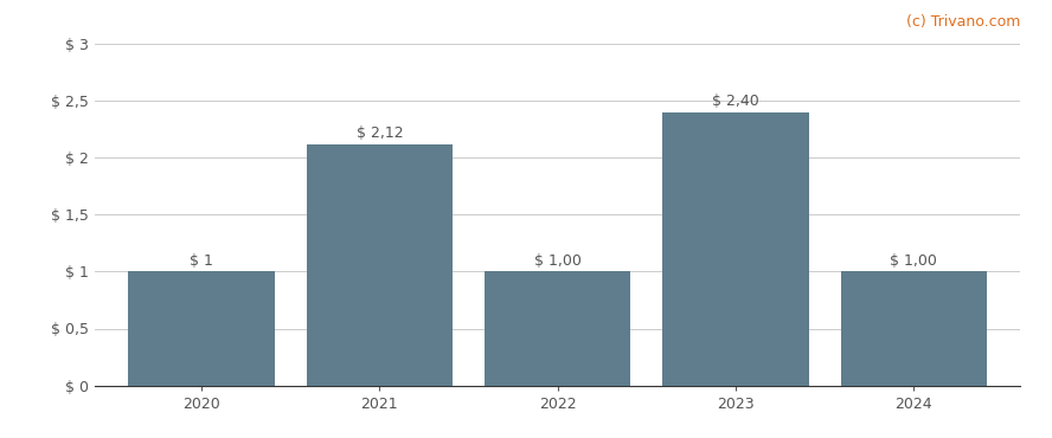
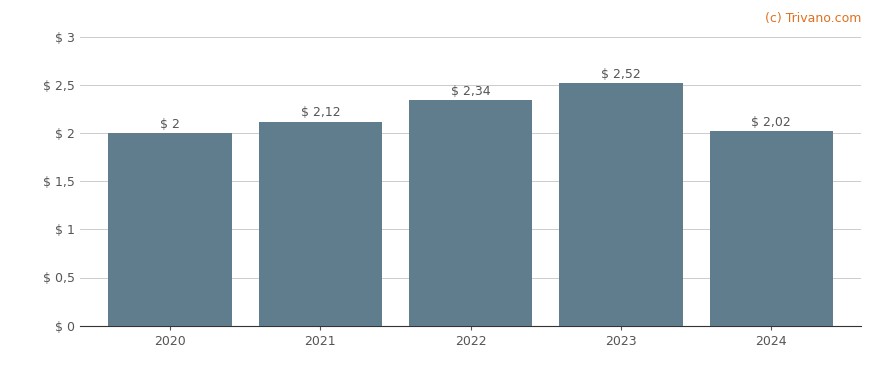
2020: 1 -> 2
2022: 1,00 -> 2,34
2023: 2,40 -> 2,52
2024: 1,00 -> 2,02
